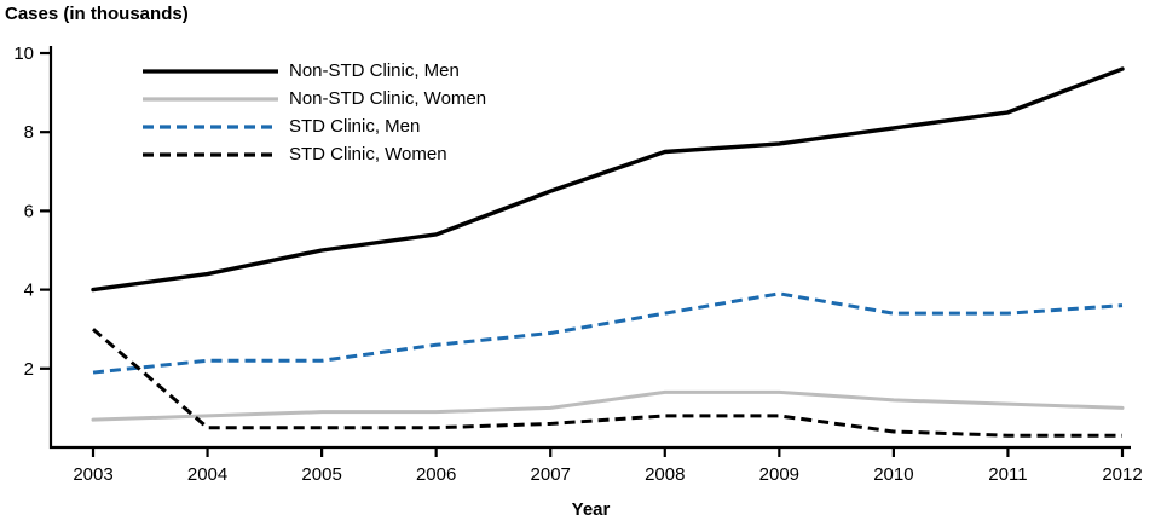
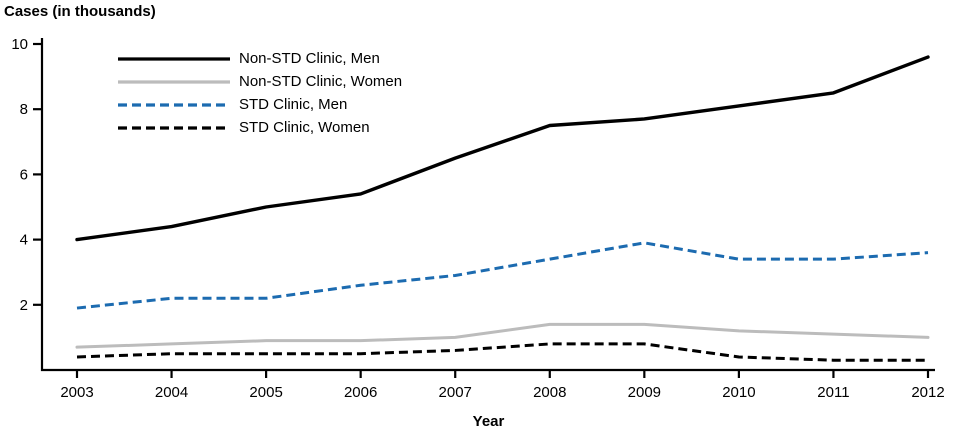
STD Clinic, Women/2003: 3.0 -> 0.4
